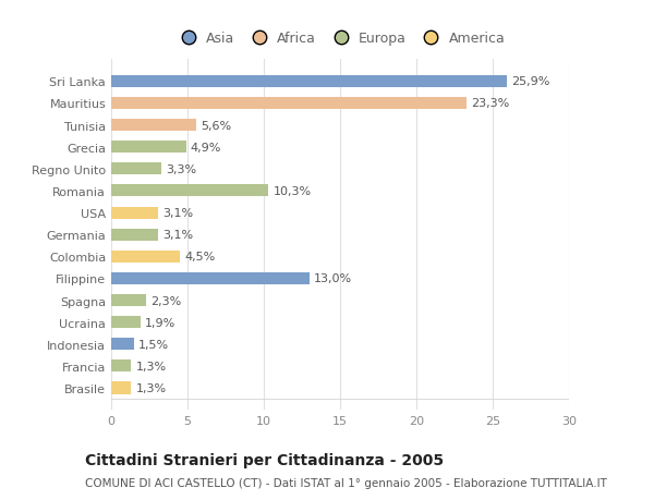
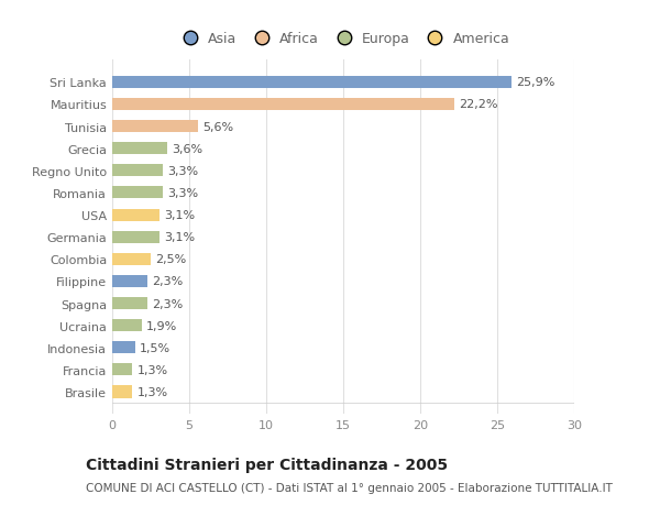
Mauritius: 23,3% -> 22,2%
Grecia: 4,9% -> 3,6%
Romania: 10,3% -> 3,3%
Colombia: 4,5% -> 2,5%
Filippine: 13,0% -> 2,3%
